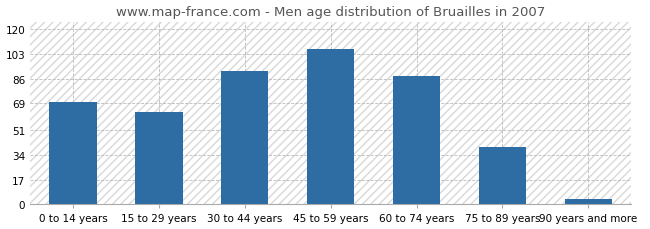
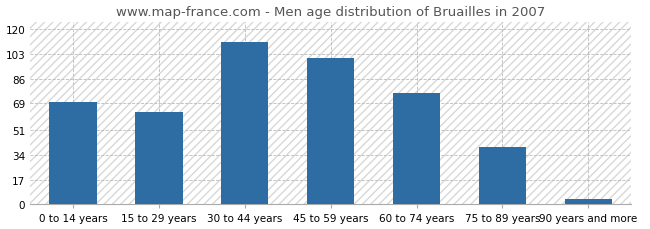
30 to 44 years: 91 -> 111
45 to 59 years: 106 -> 100
60 to 74 years: 88 -> 76
